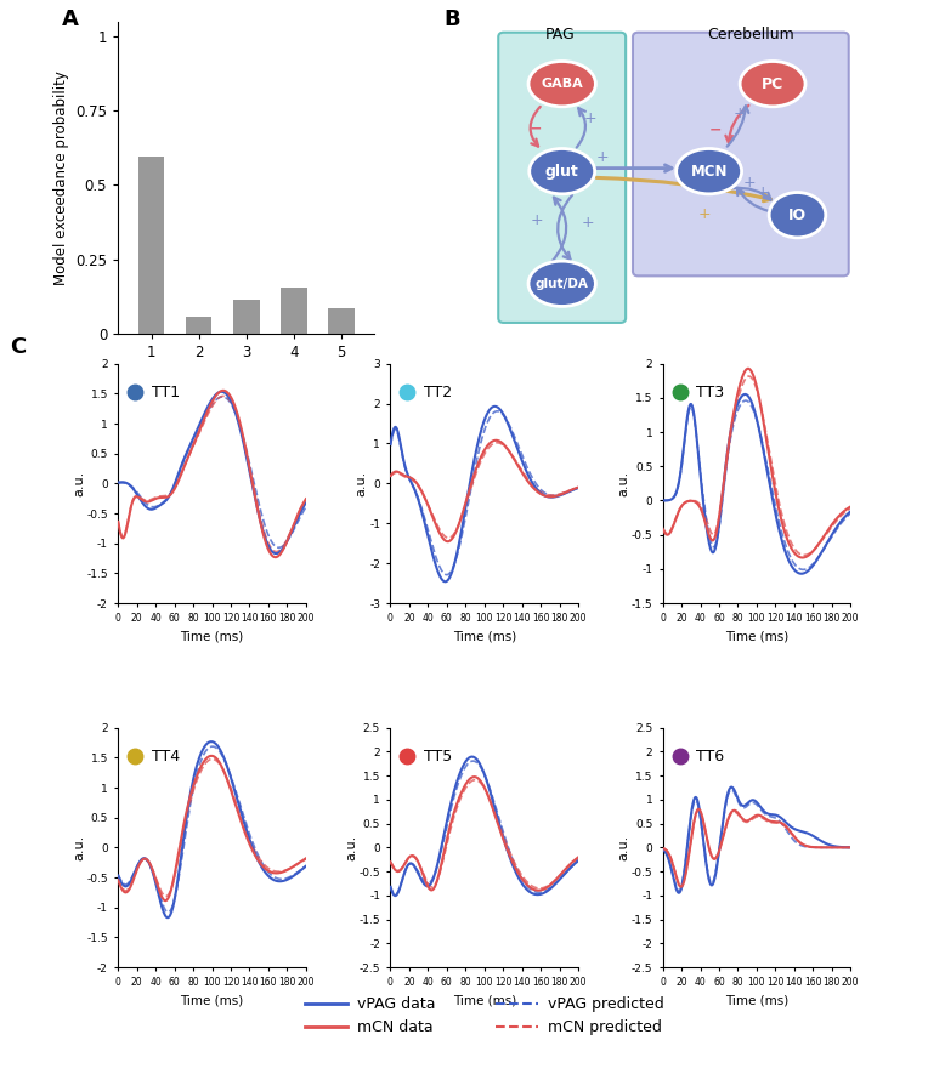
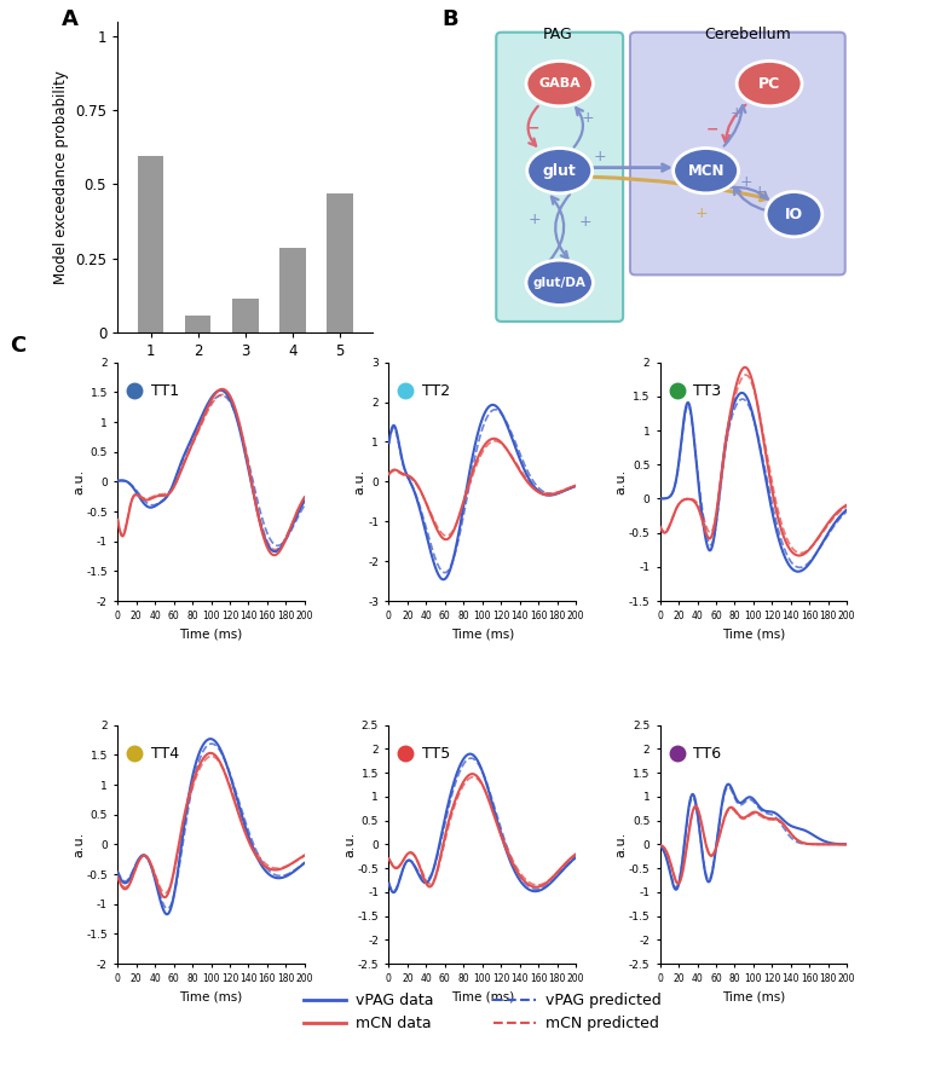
4: 0.155 -> 0.285
5: 0.085 -> 0.470
